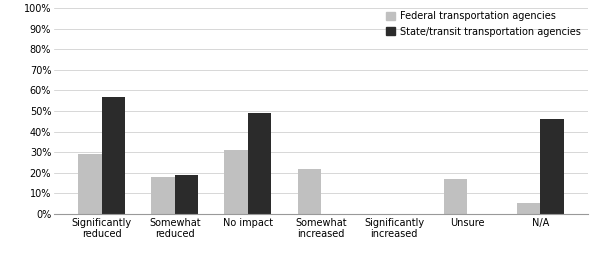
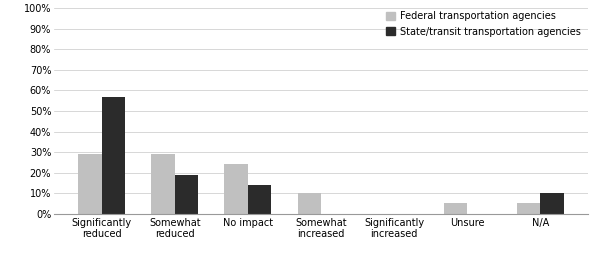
Federal transportation agencies/Somewhat reduced: 18% -> 29%
Federal transportation agencies/No impact: 31% -> 24%
State/transit transportation agencies/No impact: 49% -> 14%
Federal transportation agencies/Somewhat increased: 22% -> 10%
Federal transportation agencies/Unsure: 17% -> 5%
State/transit transportation agencies/N/A: 46% -> 10%
